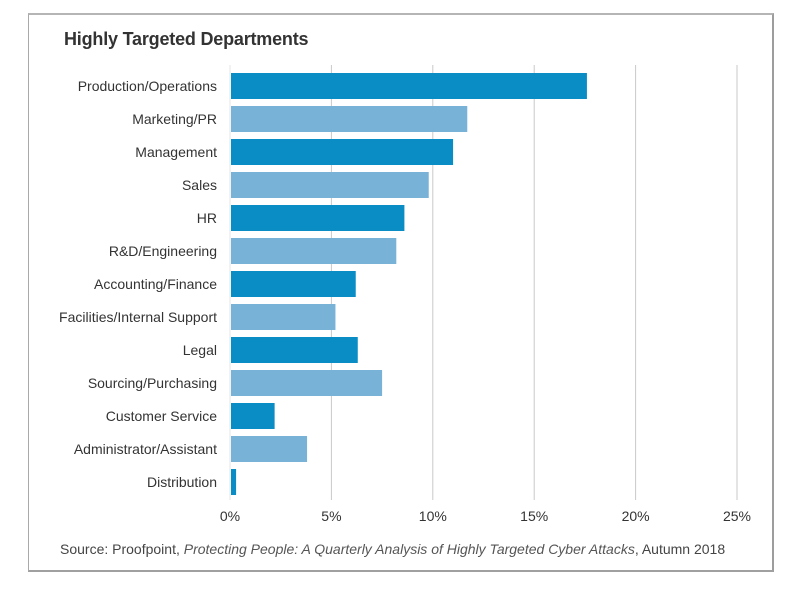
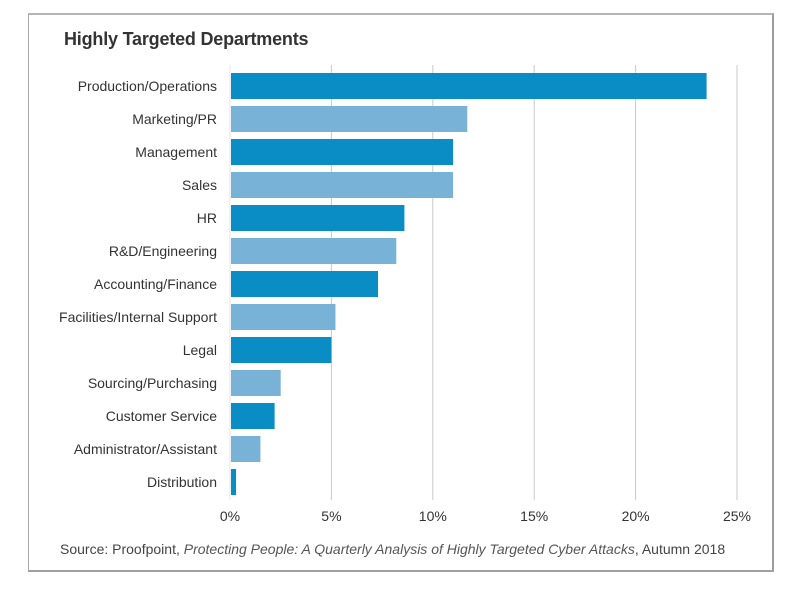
Production/Operations: 17.6% -> 23.5%
Sales: 9.8% -> 11.0%
Accounting/Finance: 6.2% -> 7.3%
Legal: 6.3% -> 5.0%
Sourcing/Purchasing: 7.5% -> 2.5%
Administrator/Assistant: 3.8% -> 1.5%
